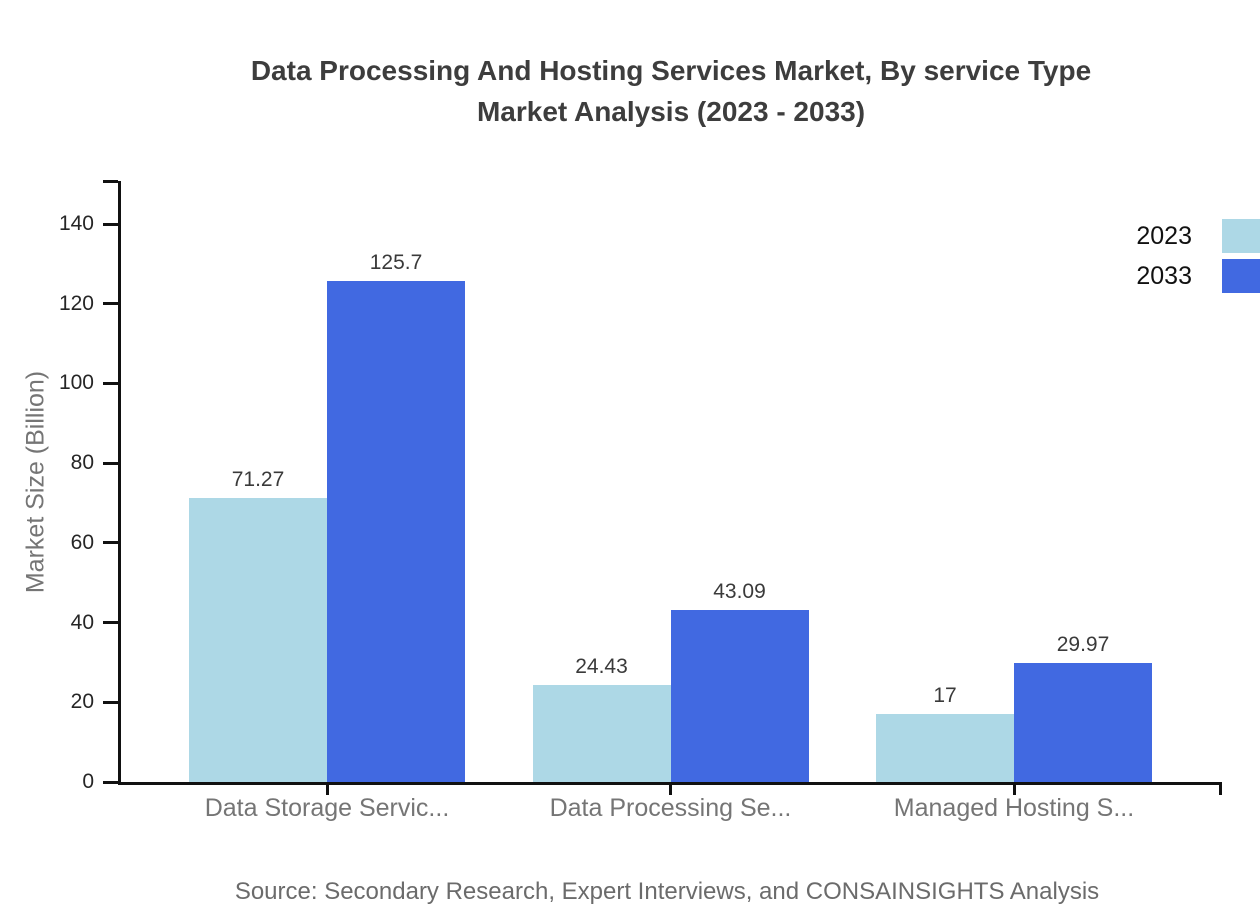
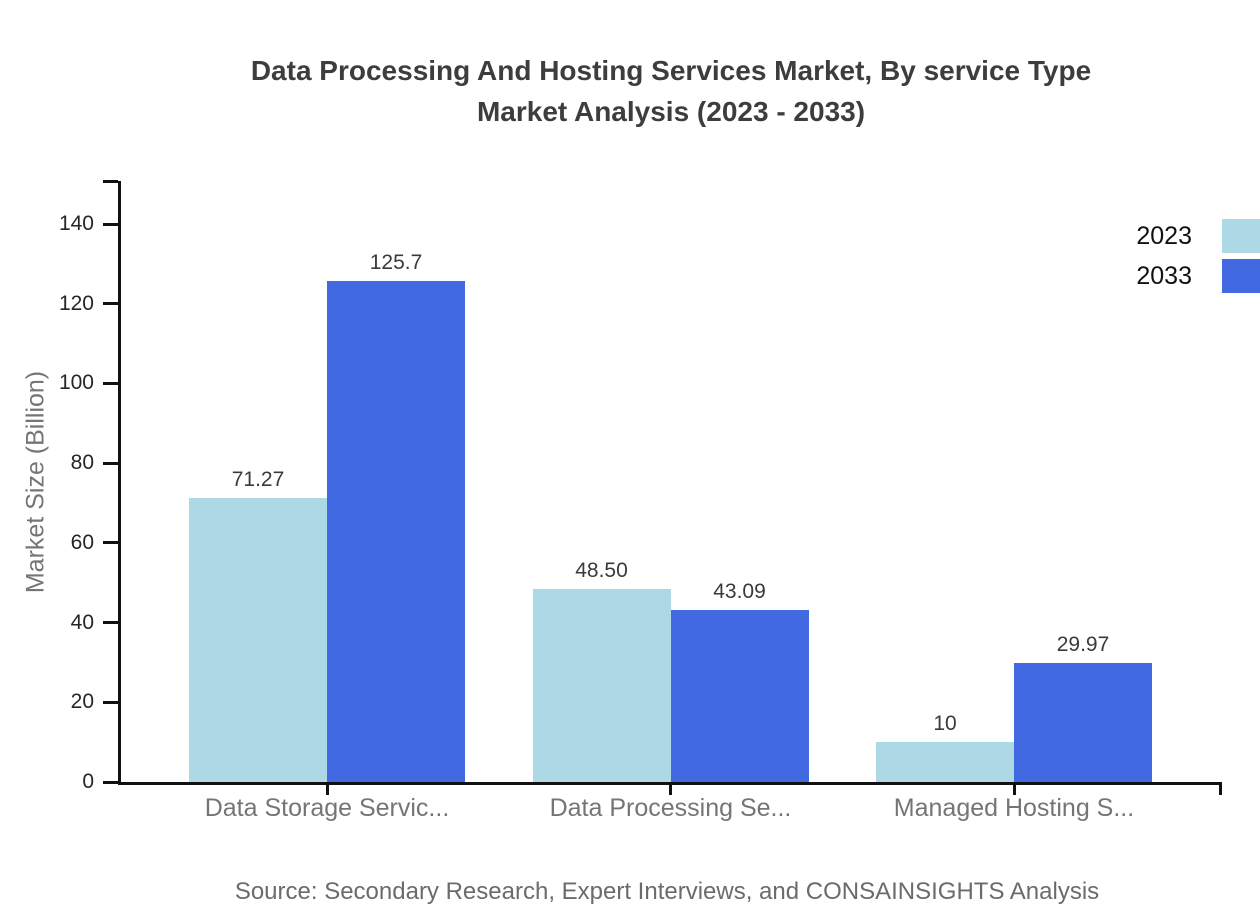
2023/Data Processing Se...: 24.43 -> 48.50
2023/Managed Hosting S...: 17 -> 10
